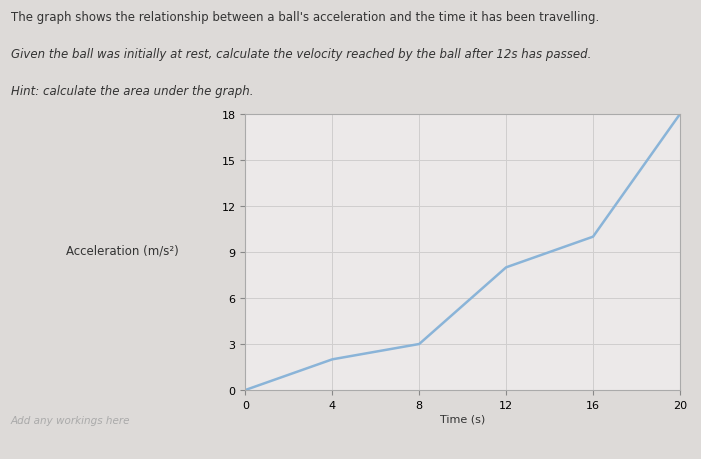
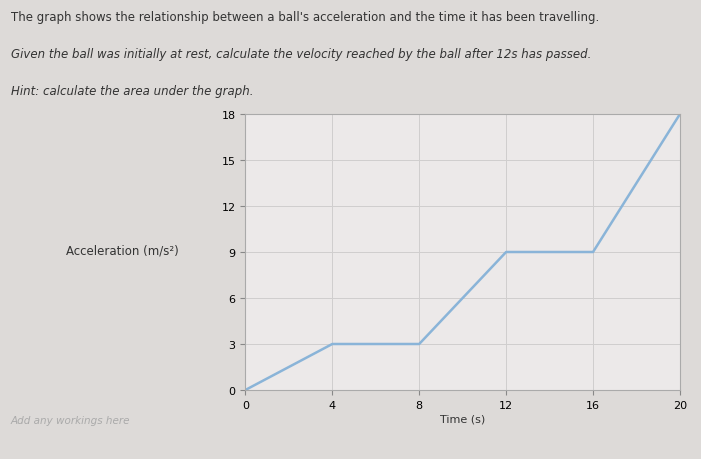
4: 2 -> 3
12: 8 -> 9
16: 10 -> 9
